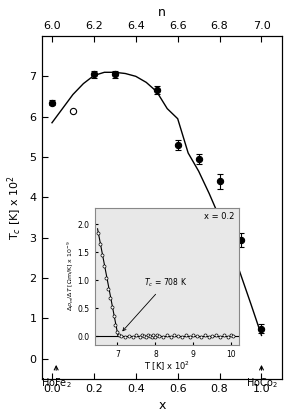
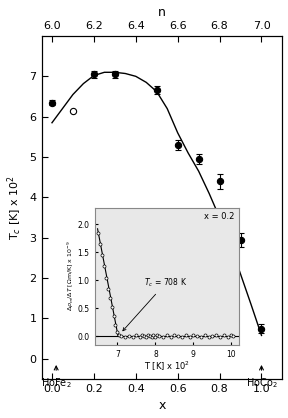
0.6: 5.95 -> 5.60
